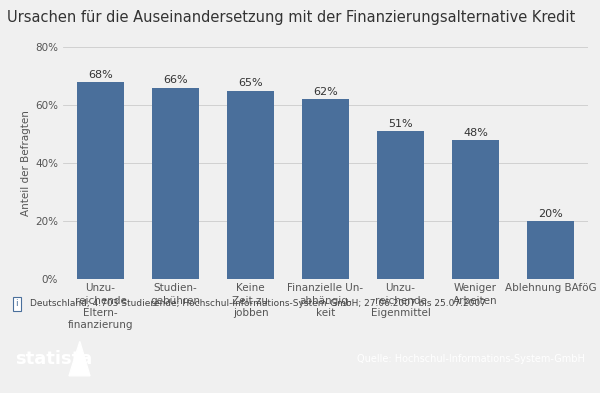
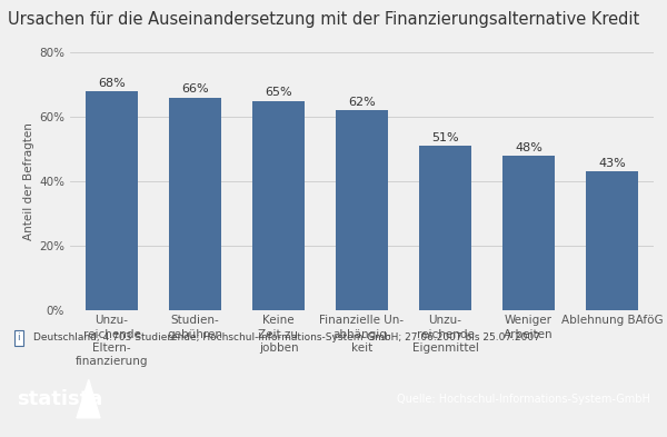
Ablehnung BAföG: 20% -> 43%
